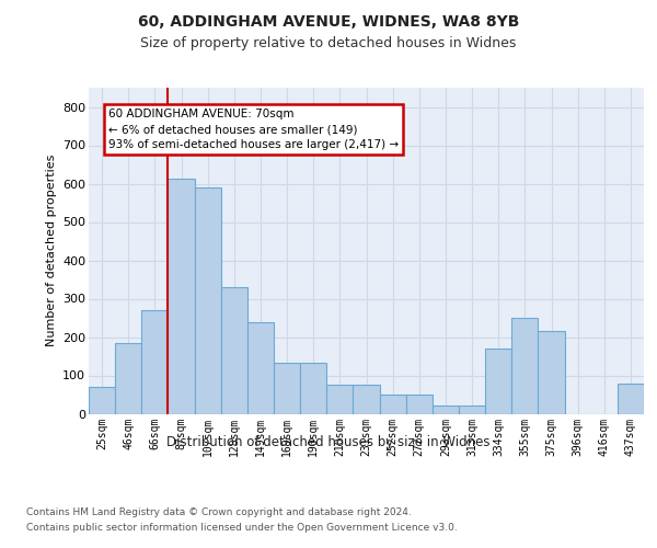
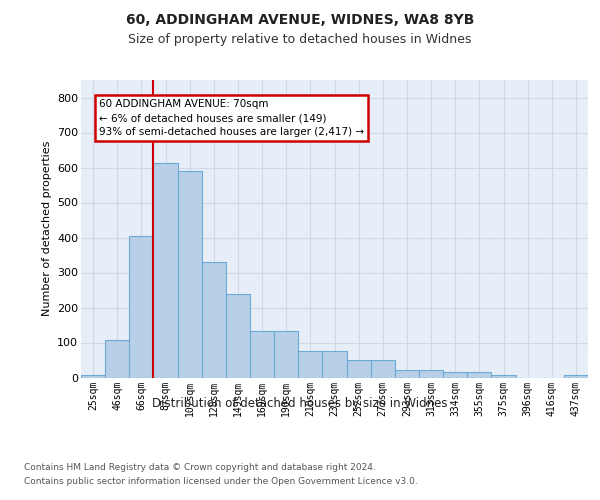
25sqm: 70 -> 8
46sqm: 185 -> 107
66sqm: 270 -> 403
334sqm: 170 -> 15
355sqm: 250 -> 15
375sqm: 215 -> 8
437sqm: 80 -> 8
